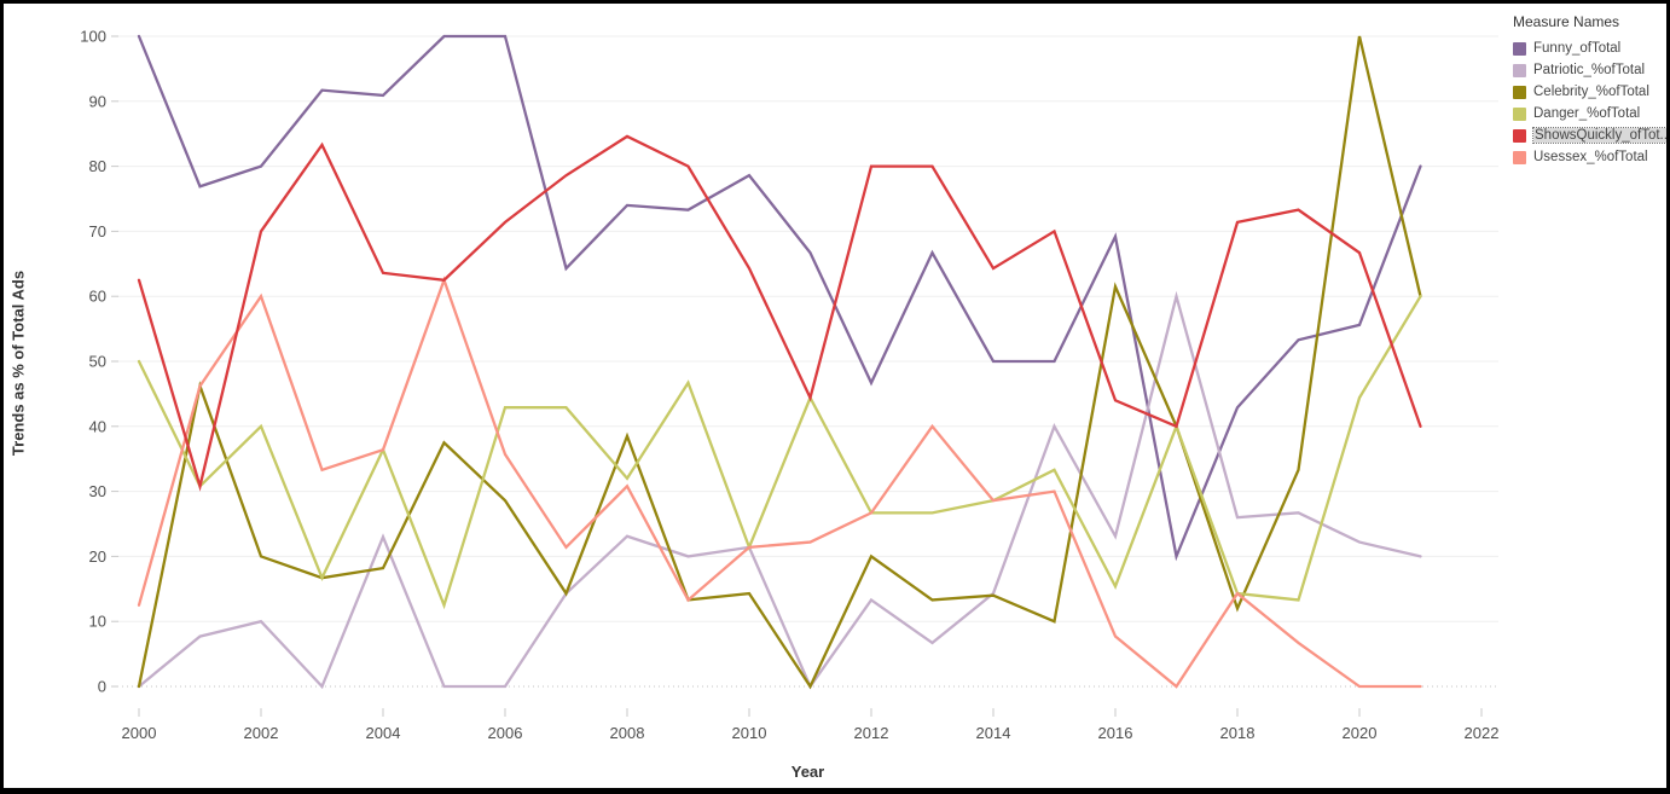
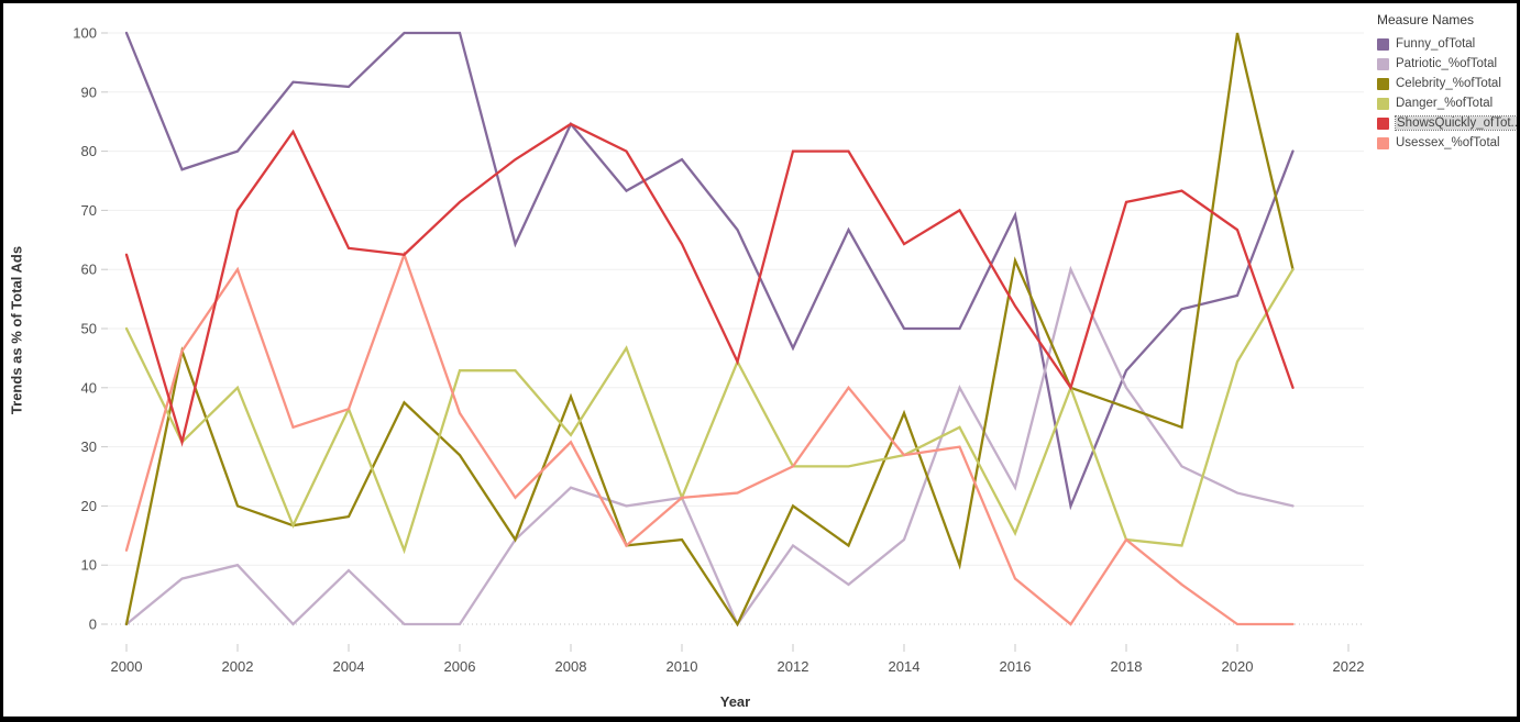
Patriotic_%ofTotal/2004: 23 -> 9
Funny_ofTotal/2008: 74 -> 85
Celebrity_%ofTotal/2014: 14 -> 36
ShowsQuickly_ofTot../2016: 44 -> 54
Patriotic_%ofTotal/2018: 26 -> 40
Celebrity_%ofTotal/2018: 12 -> 37
